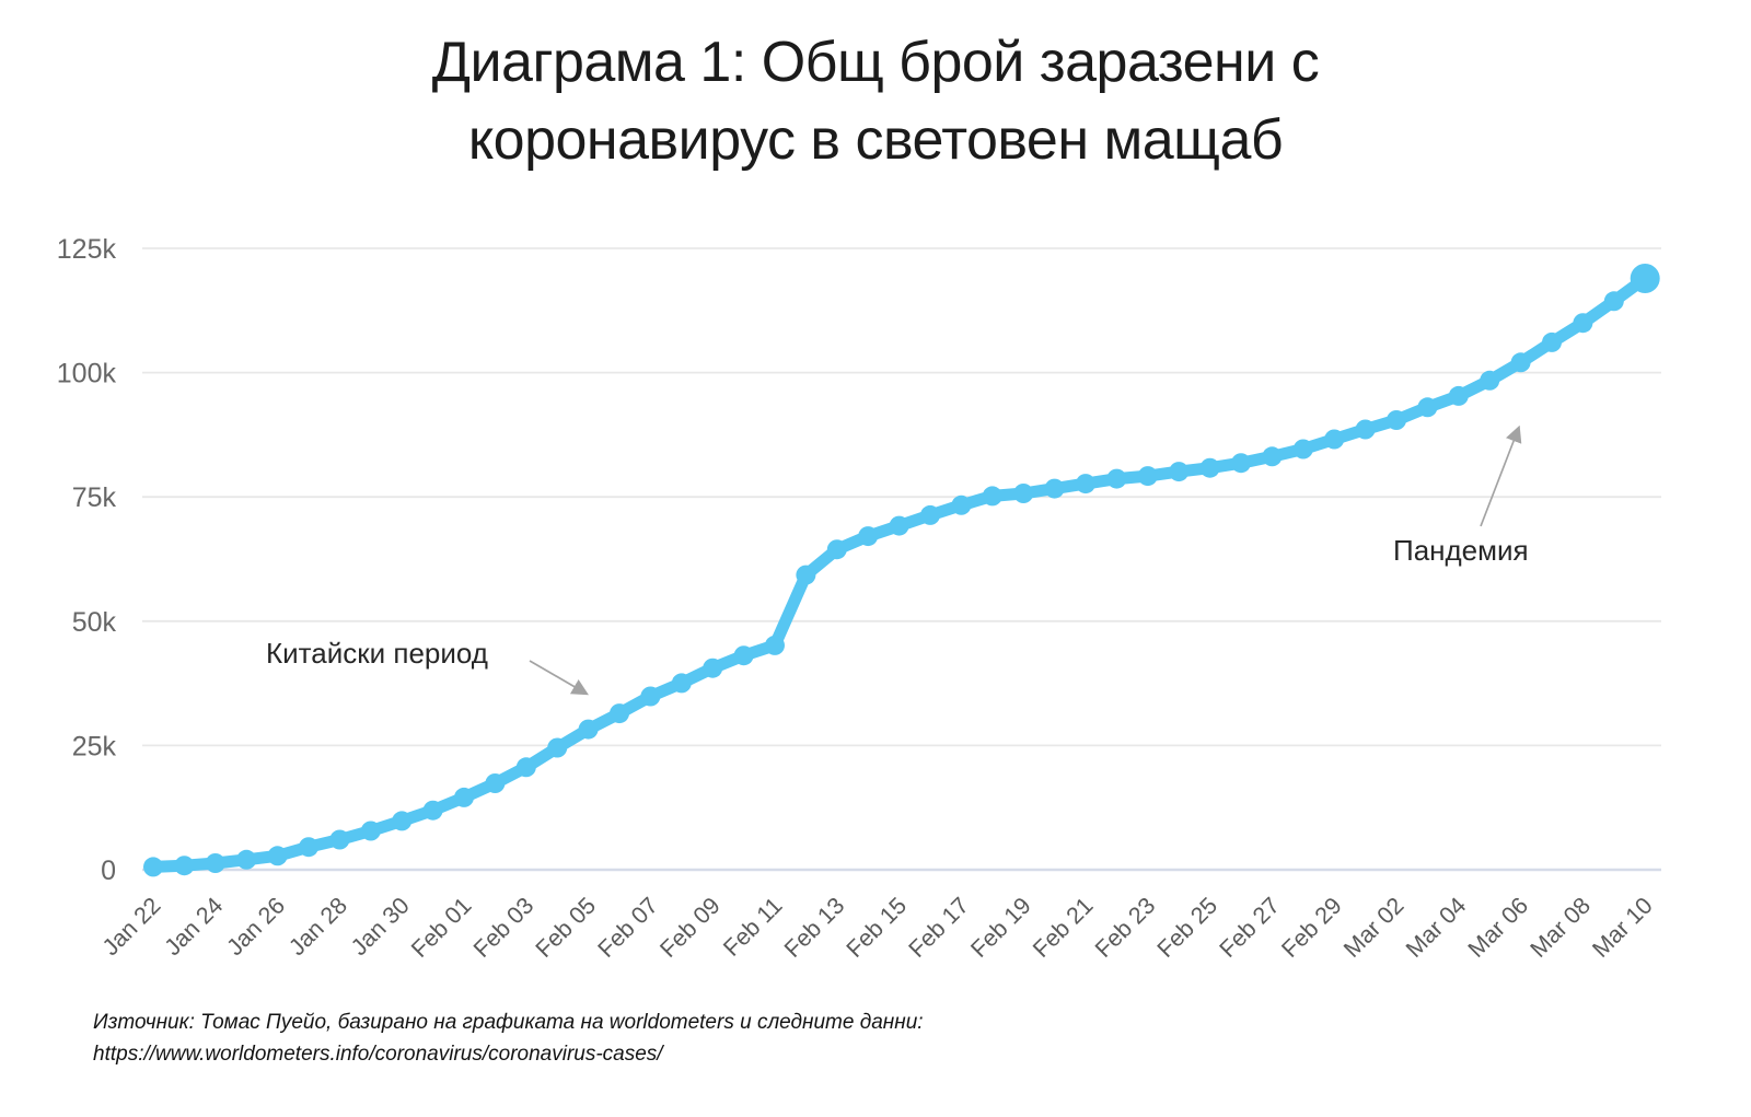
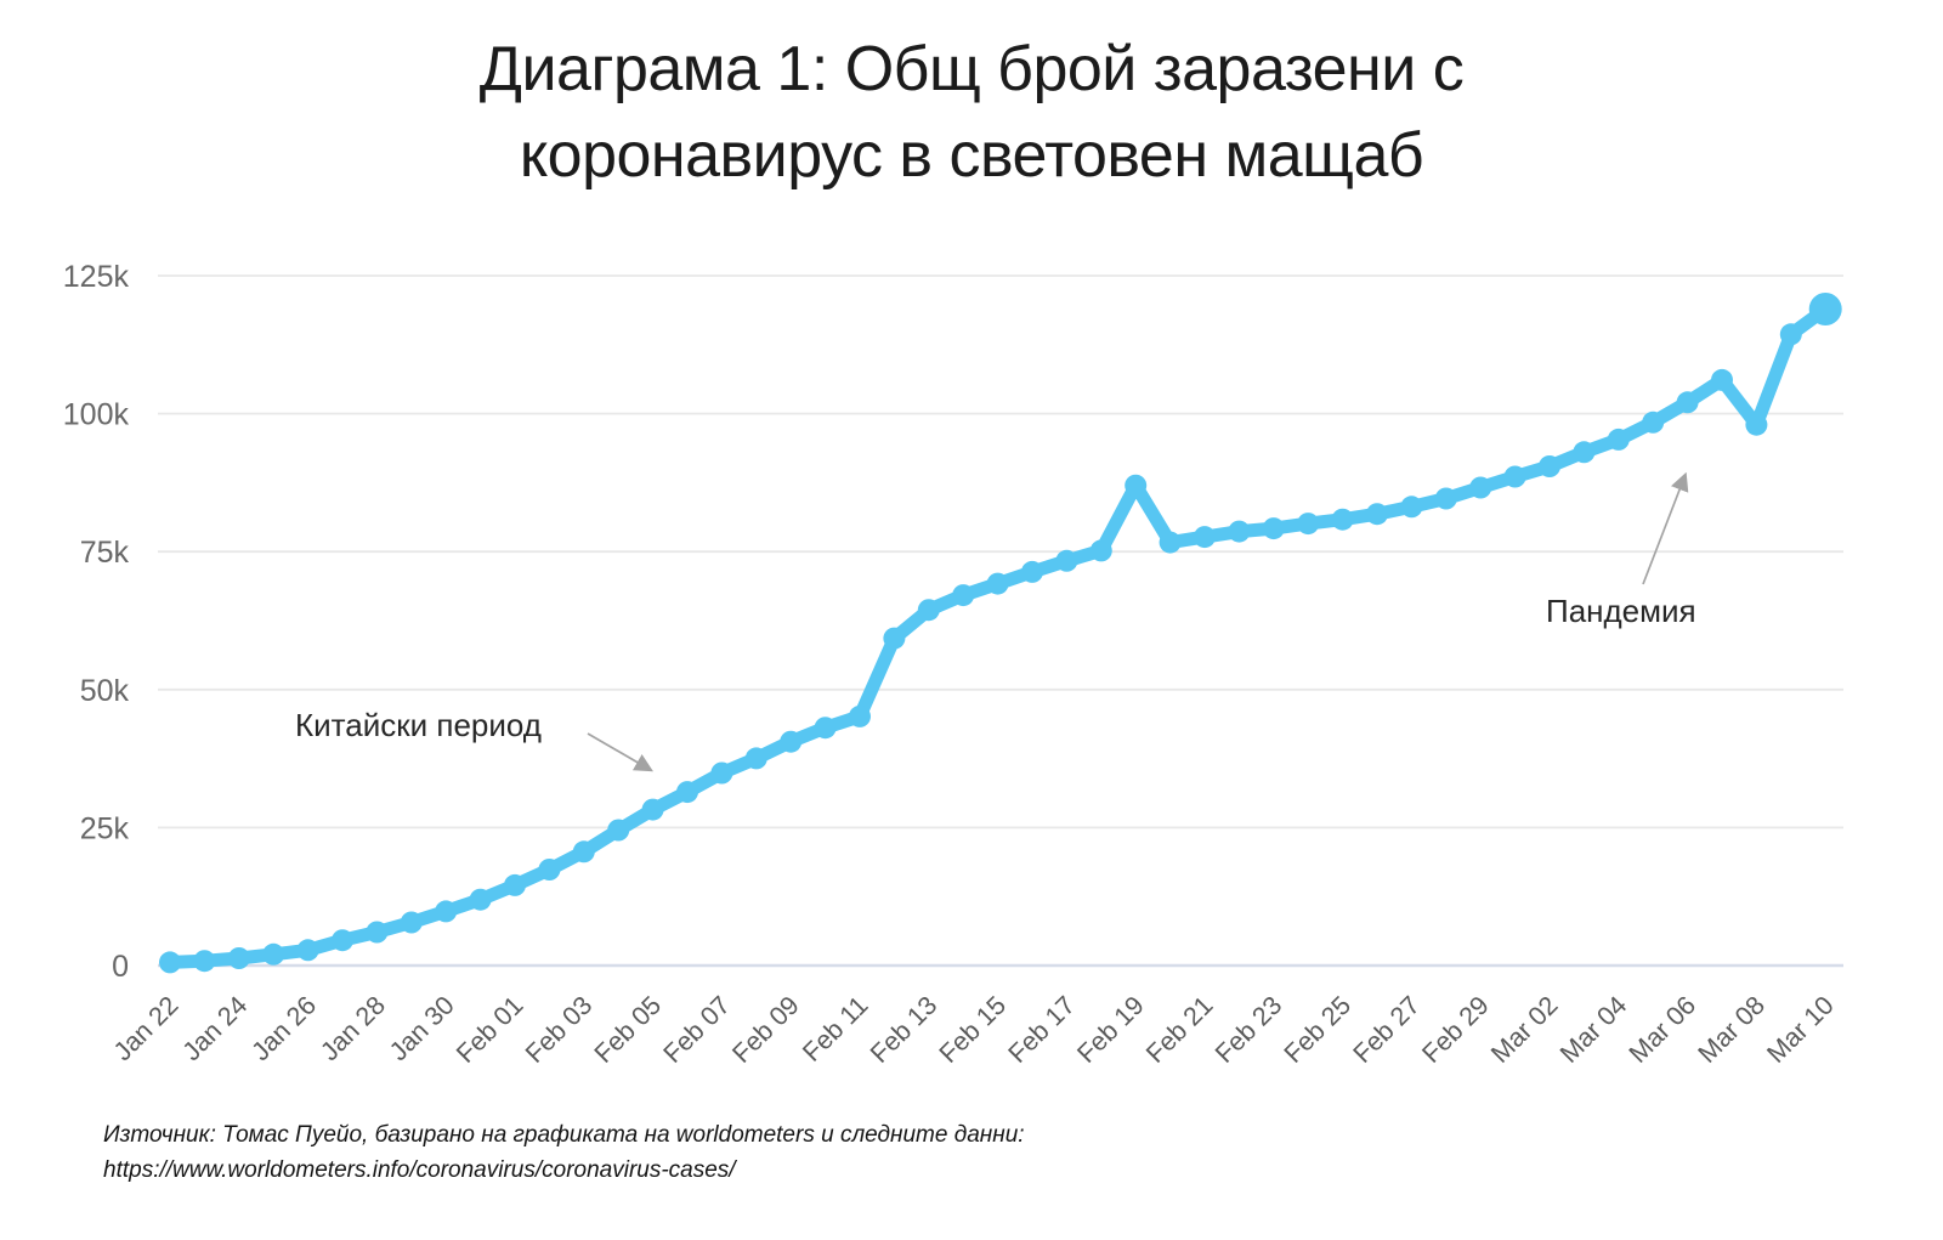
Feb 19: 76k -> 87k
Mar 08: 110k -> 98k
